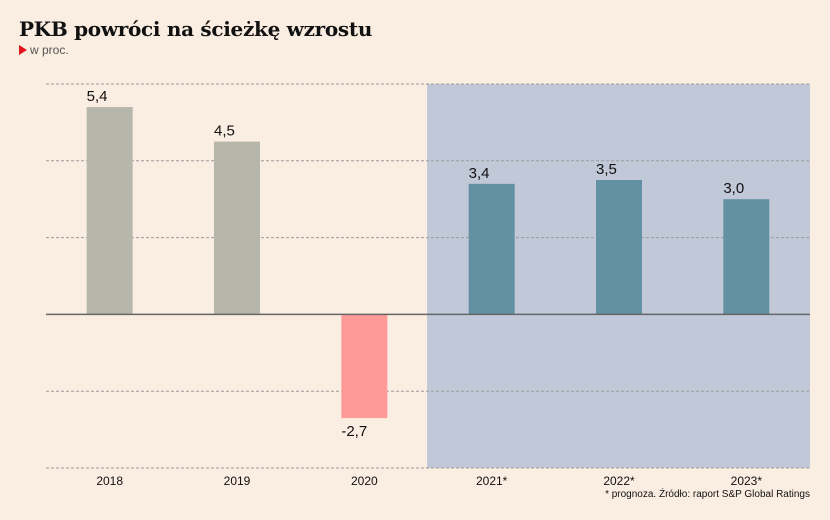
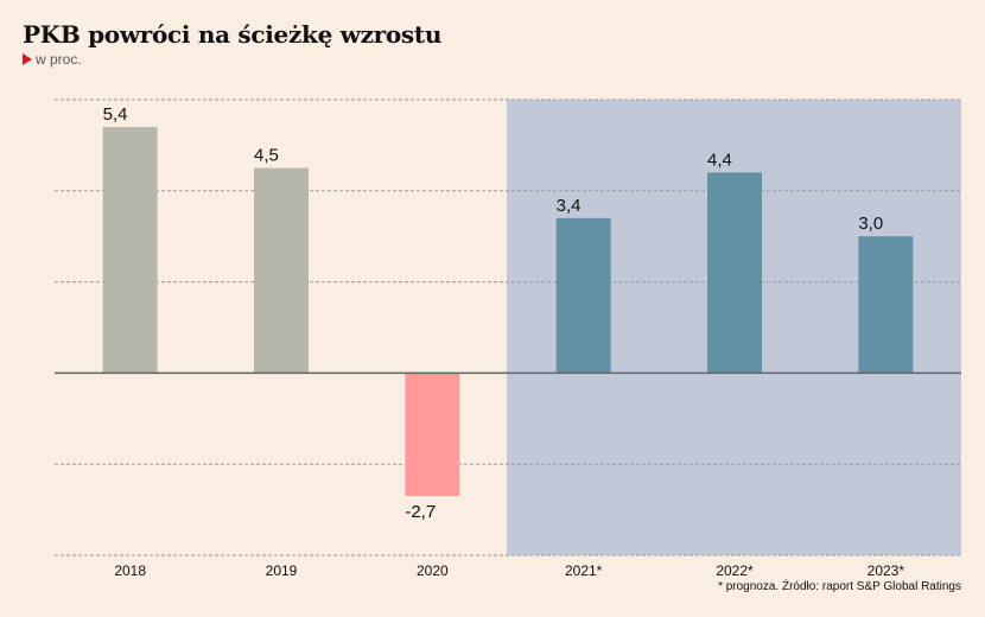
2022*: 3,5 -> 4,4
